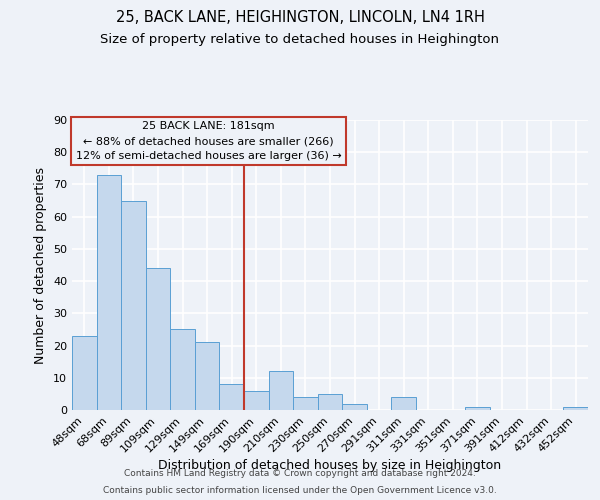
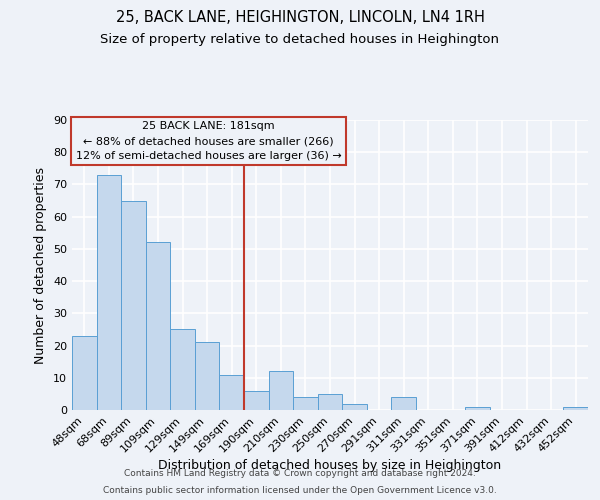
109sqm: 44 -> 52
169sqm: 8 -> 11
